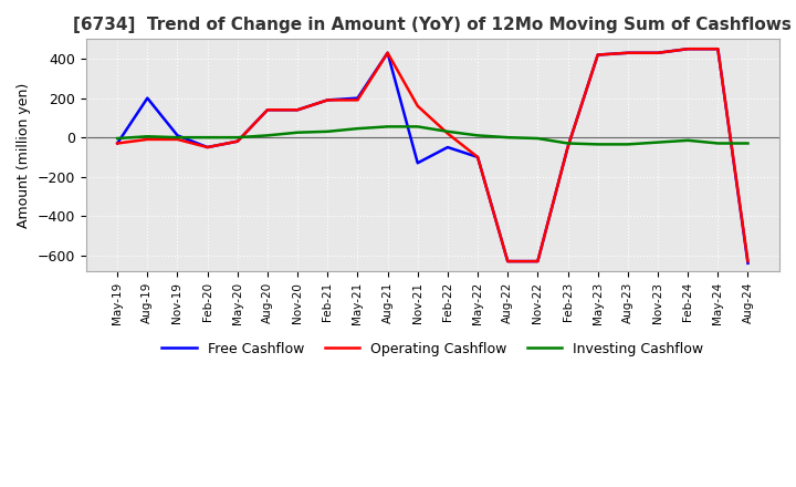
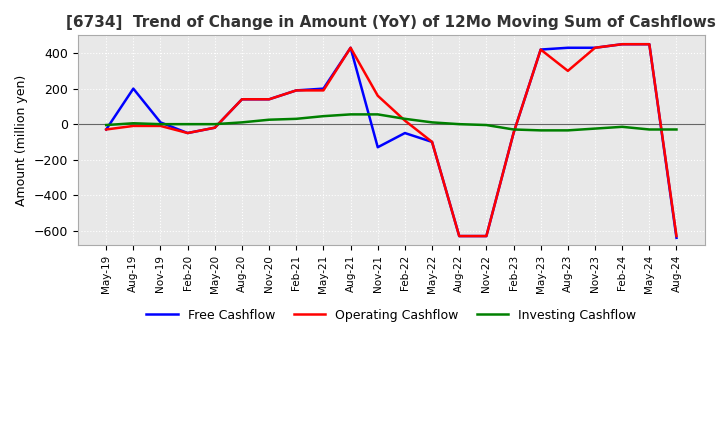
Operating Cashflow/Aug-23: 430 -> 300
